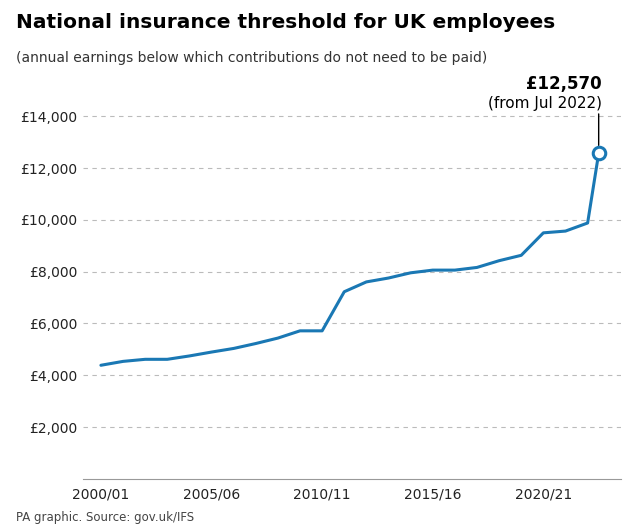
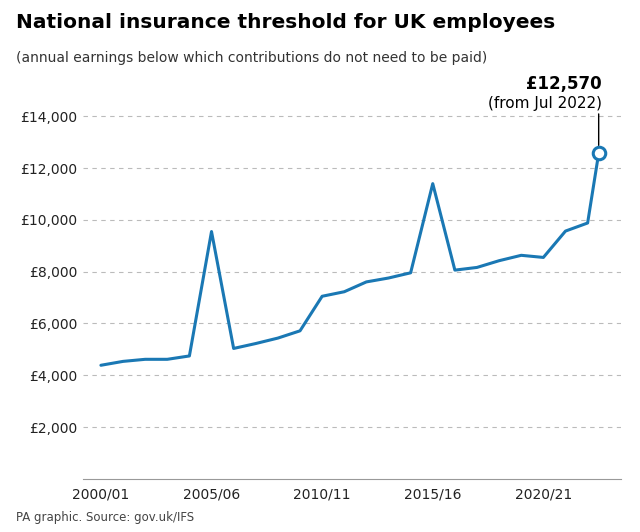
2005/06: £4,900 -> £9,550
2010/11: £5,720 -> £7,050
2015/16: £8,060 -> £11,400
2020/21: £9,500 -> £8,550
